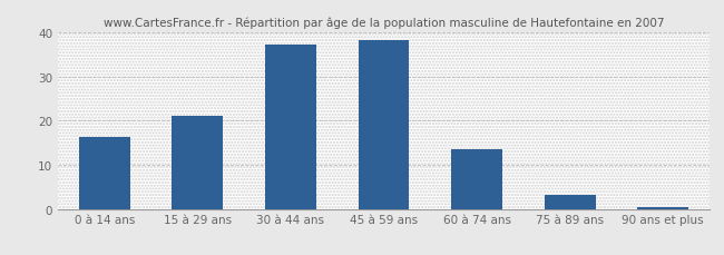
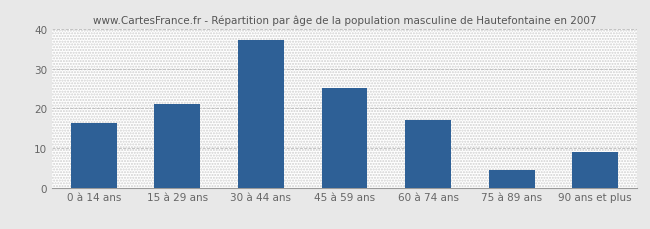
45 à 59 ans: 38.3 -> 25.0
60 à 74 ans: 13.4 -> 17.0
75 à 89 ans: 3.1 -> 4.5
90 ans et plus: 0.4 -> 9.0
